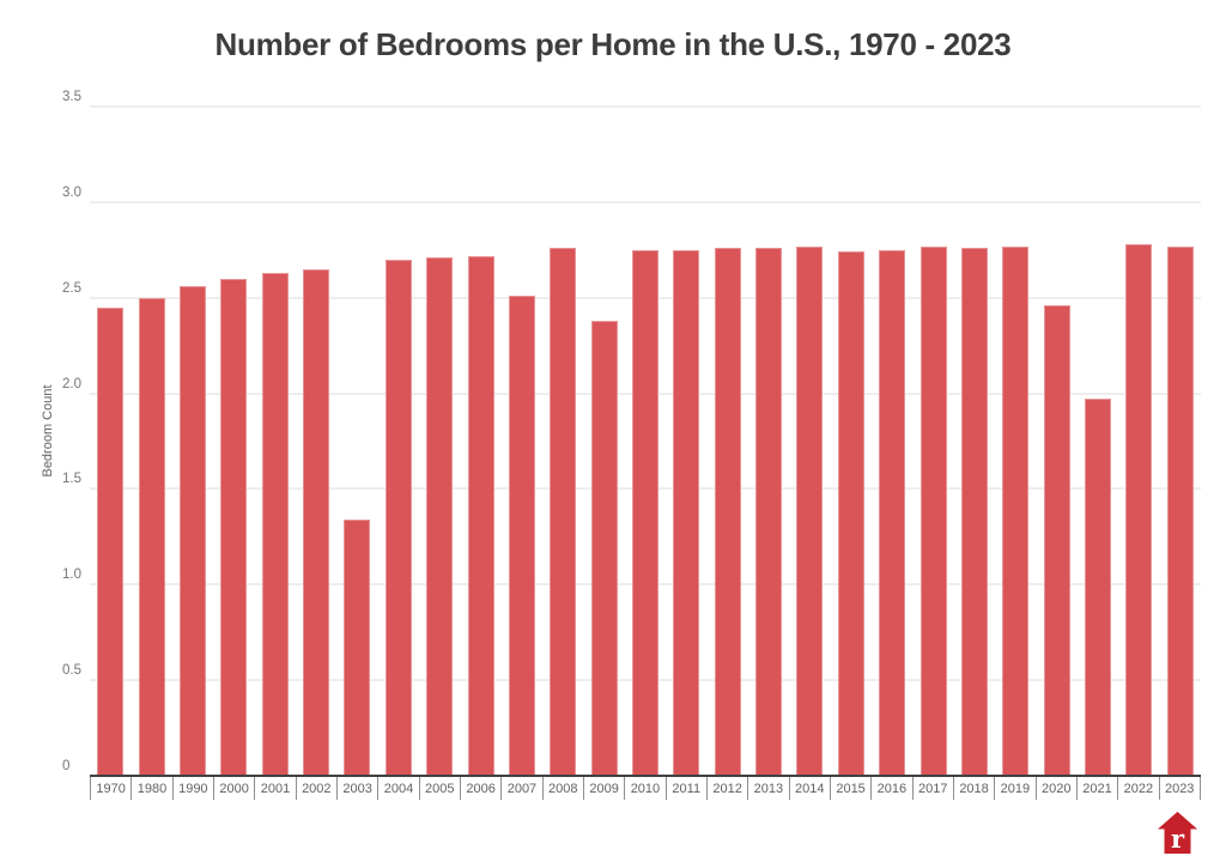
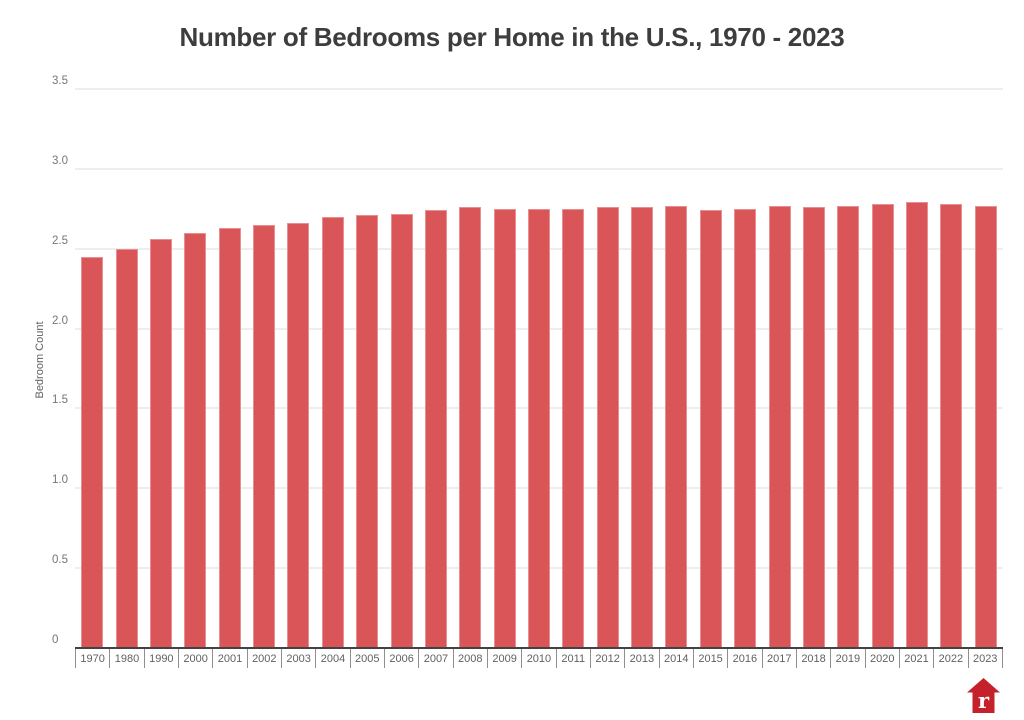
2003: 1.34 -> 2.66
2007: 2.51 -> 2.74
2009: 2.38 -> 2.75
2020: 2.46 -> 2.78
2021: 1.97 -> 2.79
